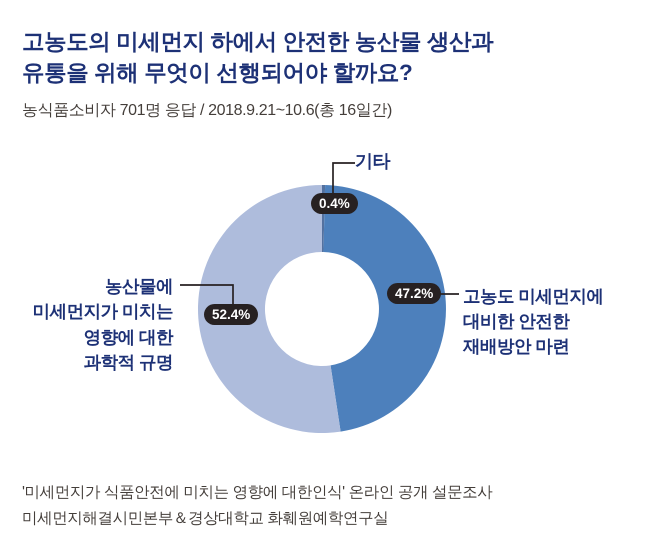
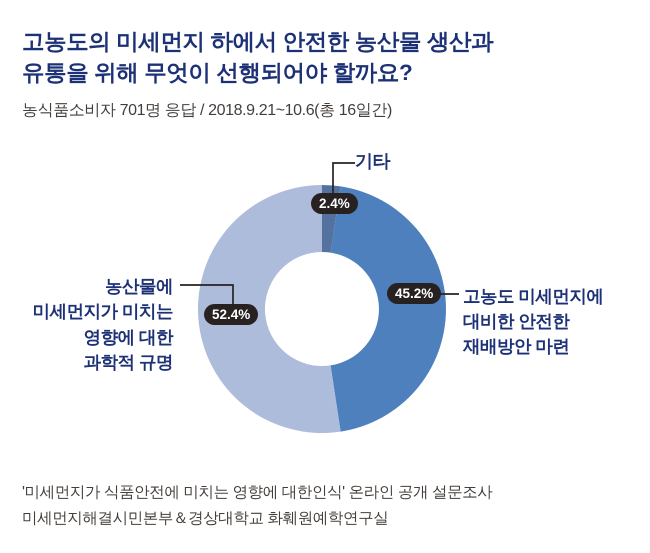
기타: 0.4% -> 2.4%
고농도 미세먼지에 대비한 안전한 재배방안 마련: 47.2% -> 45.2%
